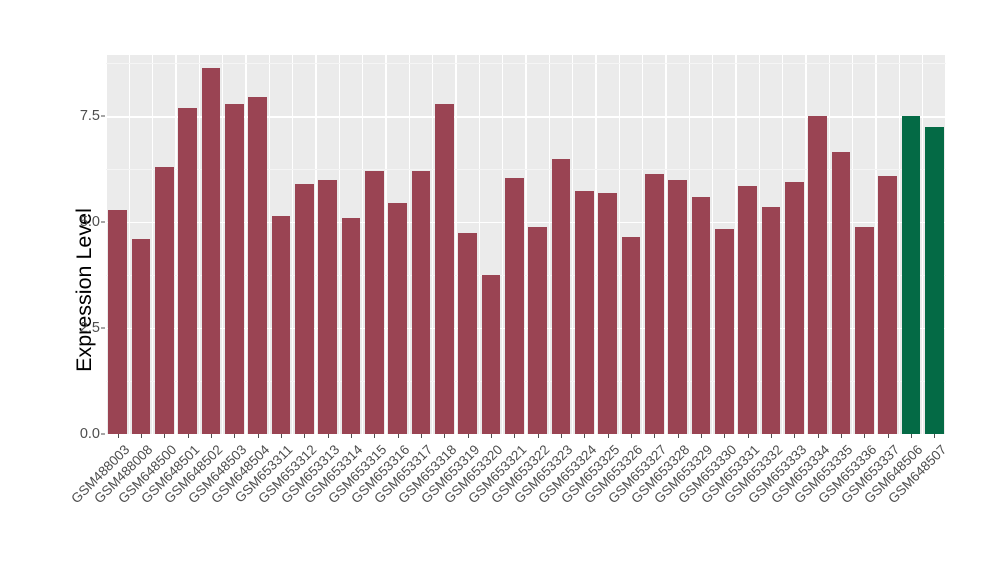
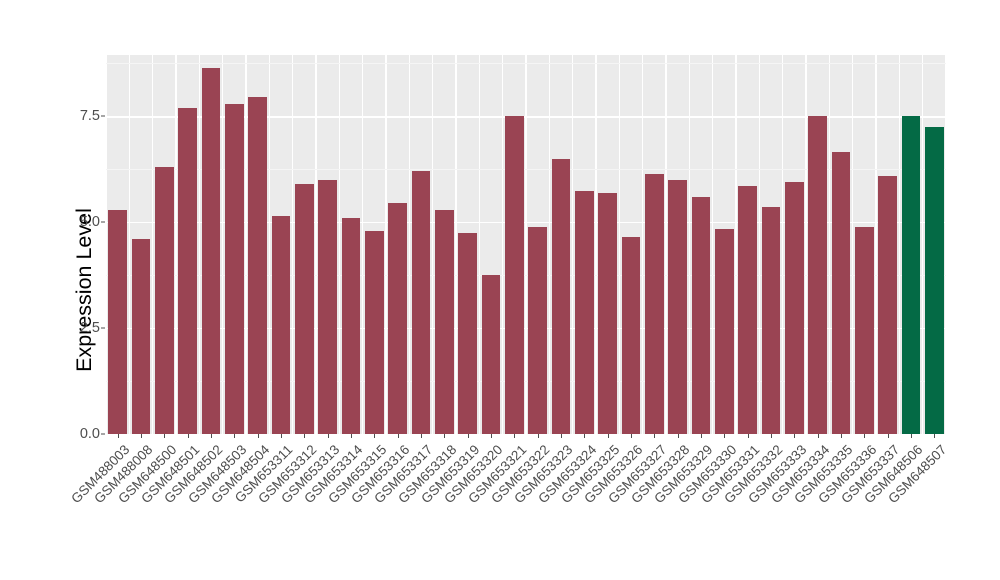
GSM653315: 6.2 -> 4.8
GSM653318: 7.8 -> 5.3
GSM653321: 6.0 -> 7.5
